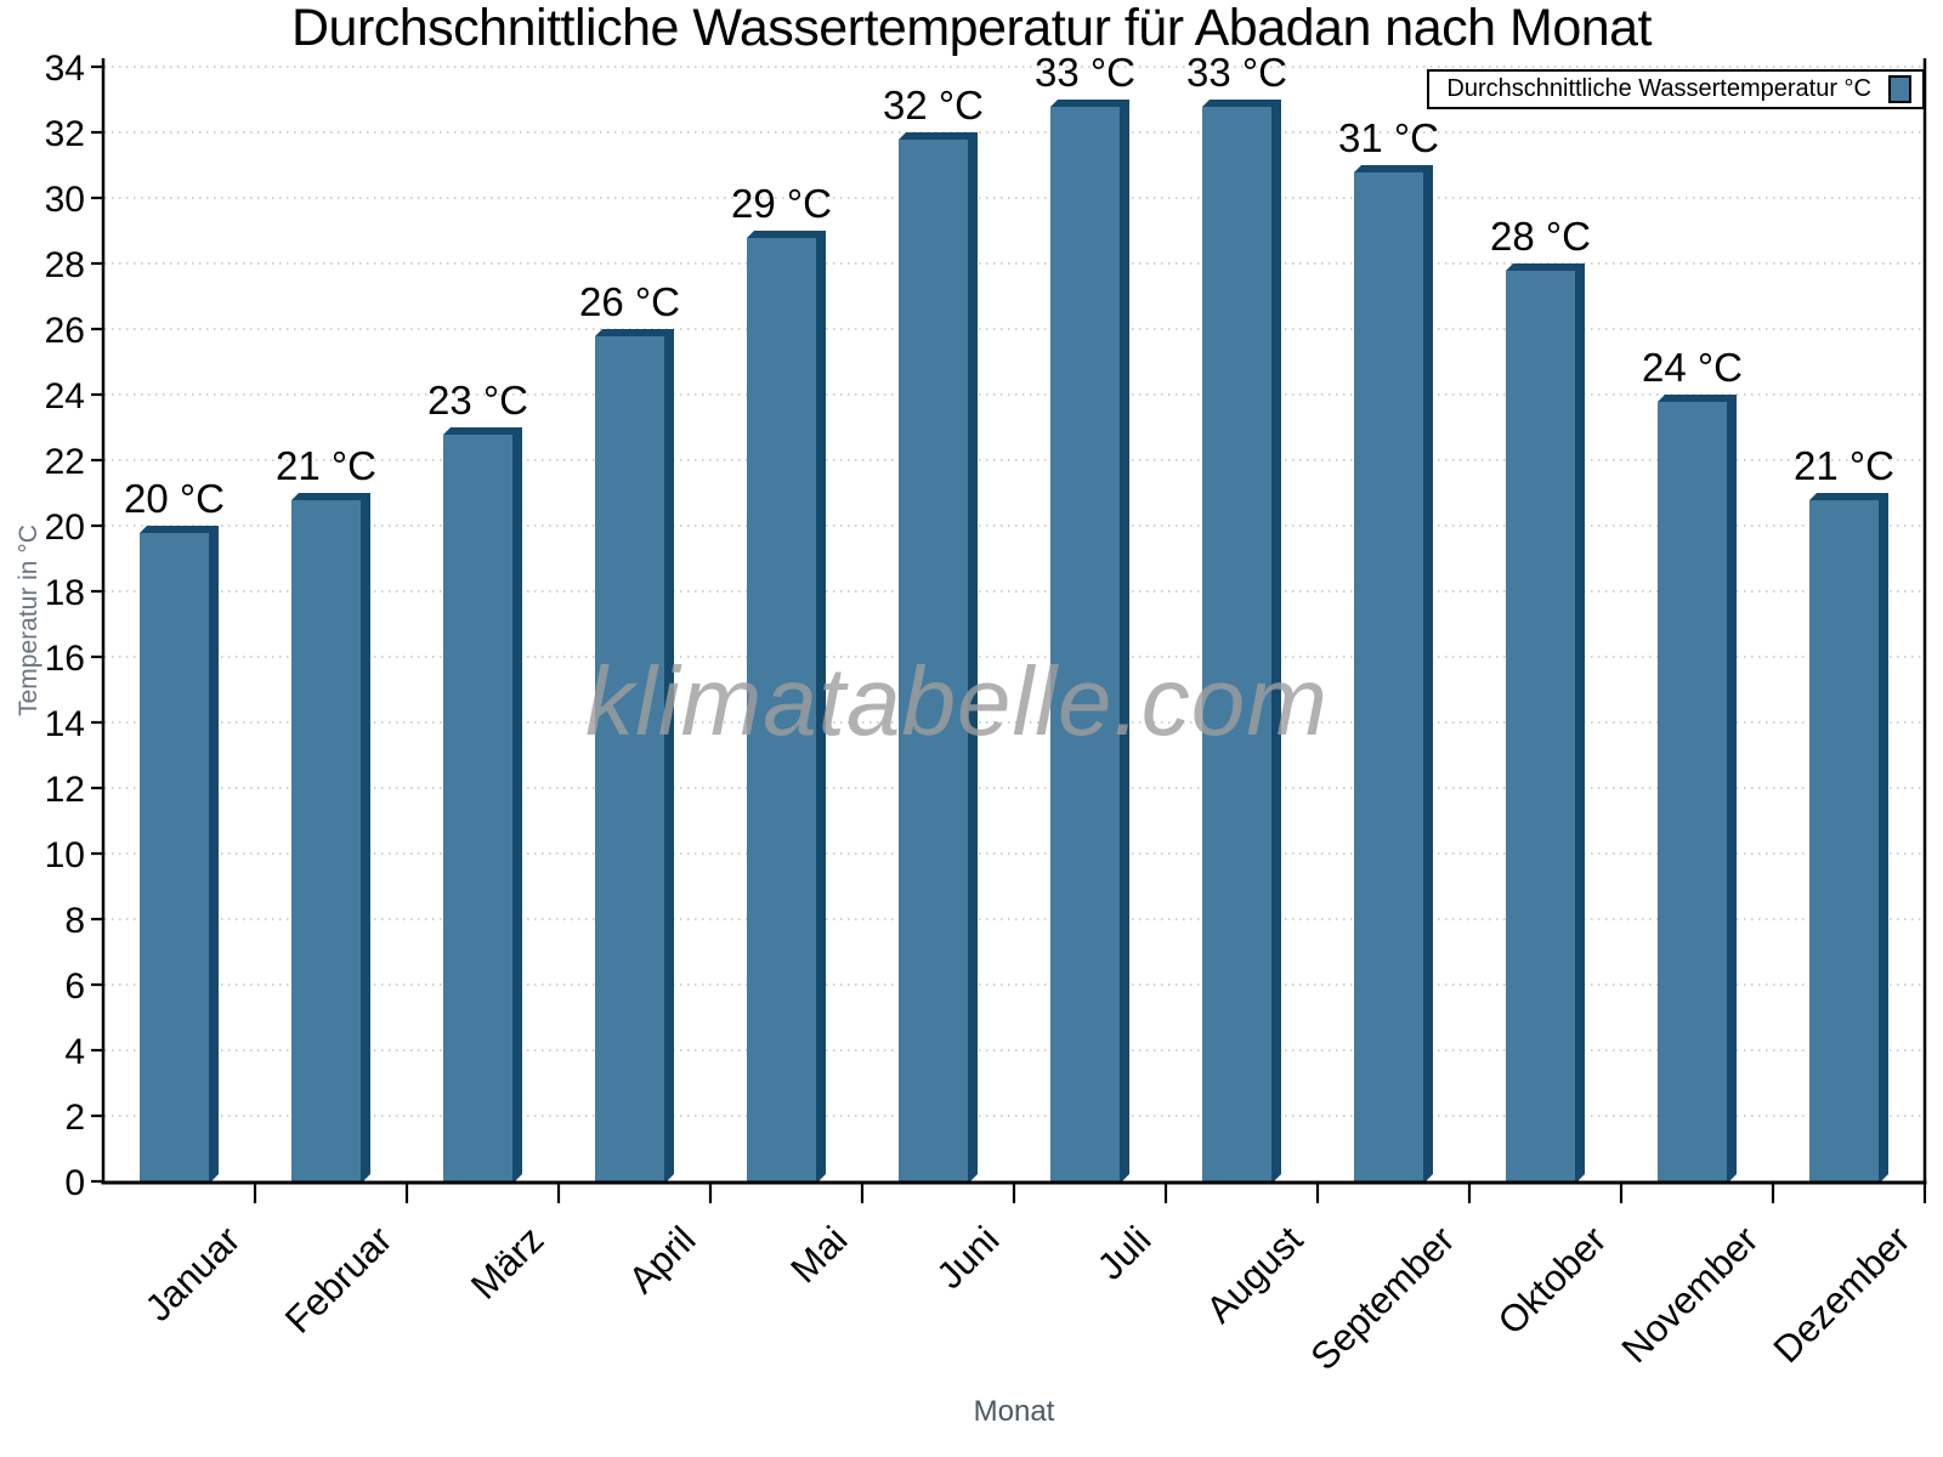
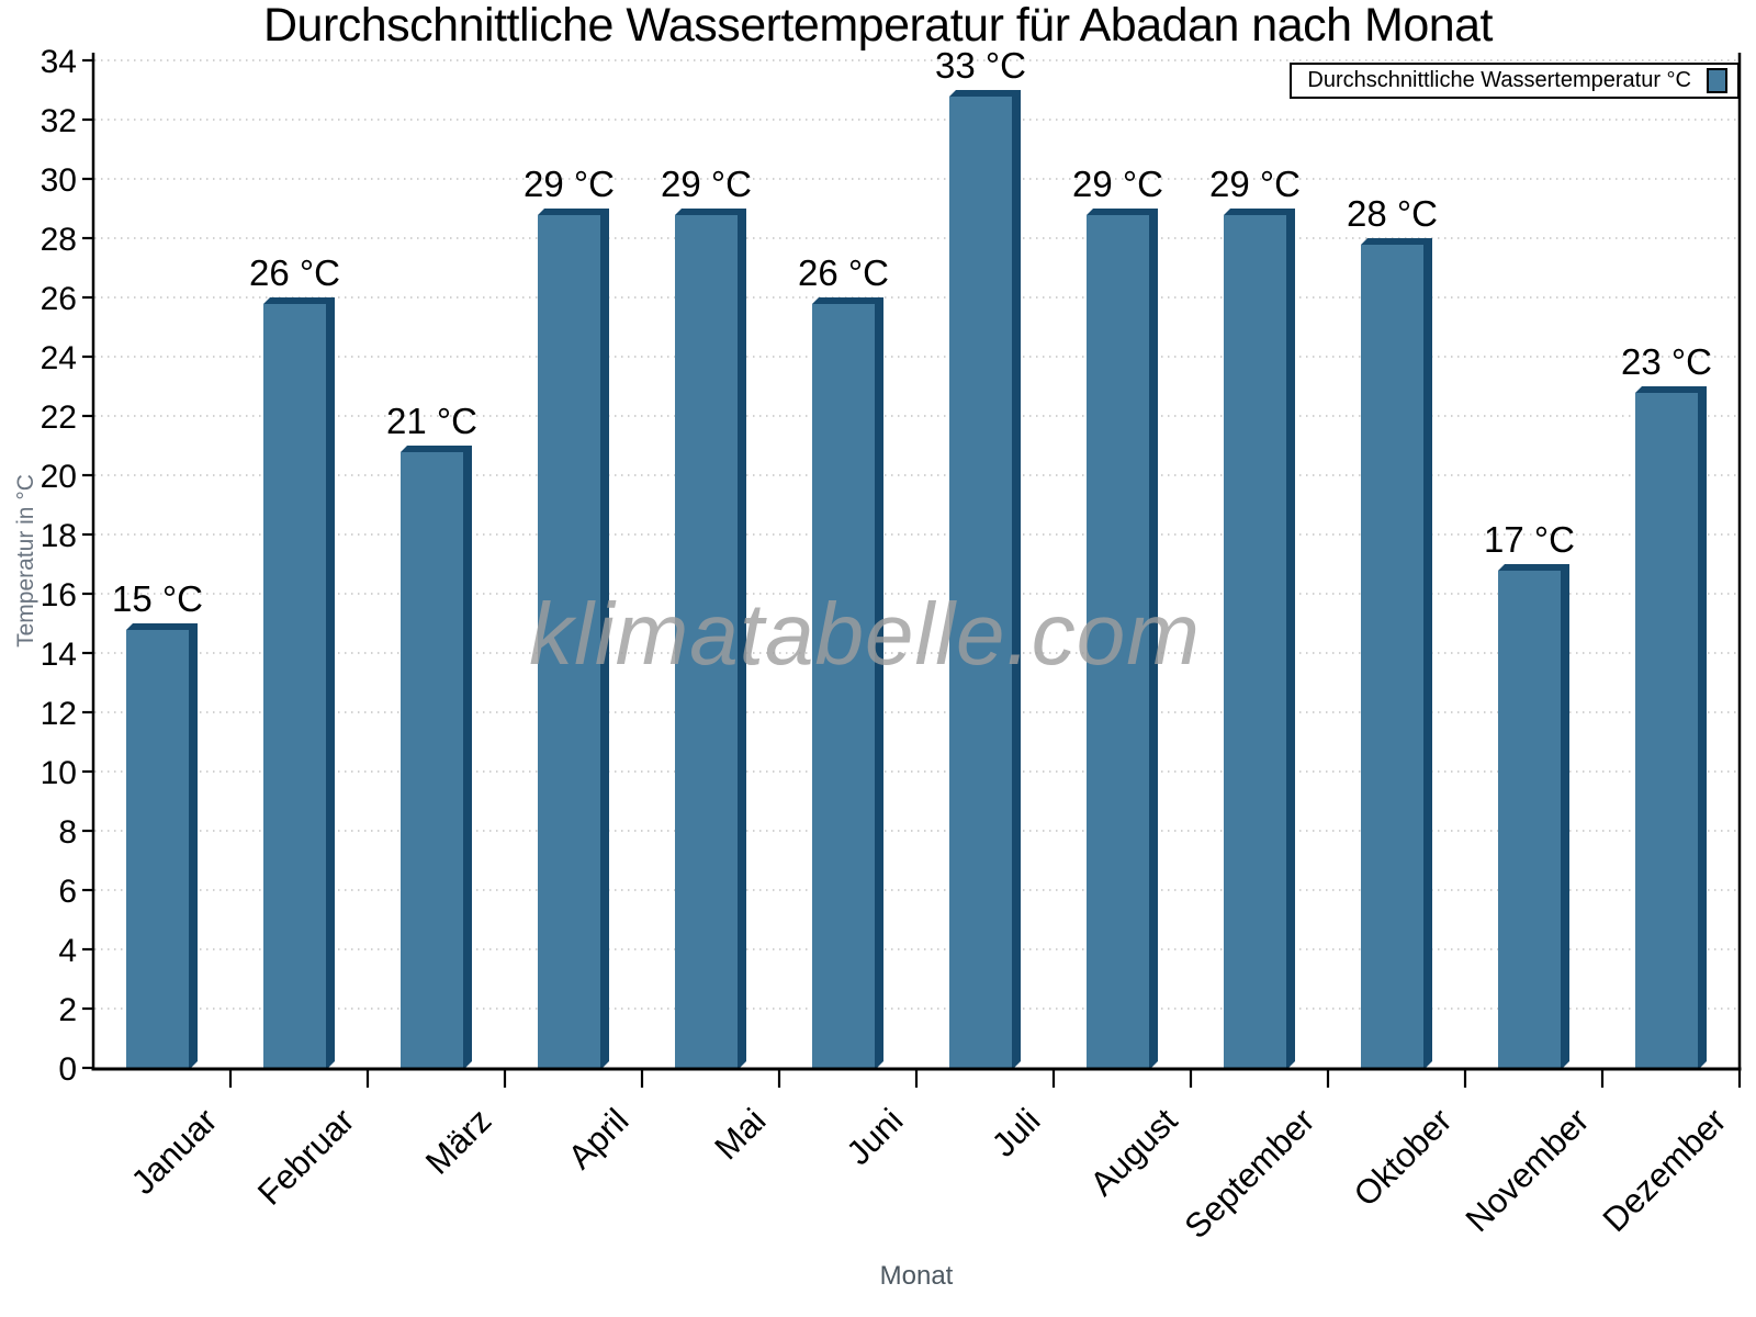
Januar: 20 -> 15
Februar: 21 -> 26
März: 23 -> 21
April: 26 -> 29
Juni: 32 -> 26
August: 33 -> 29
September: 31 -> 29
November: 24 -> 17
Dezember: 21 -> 23
